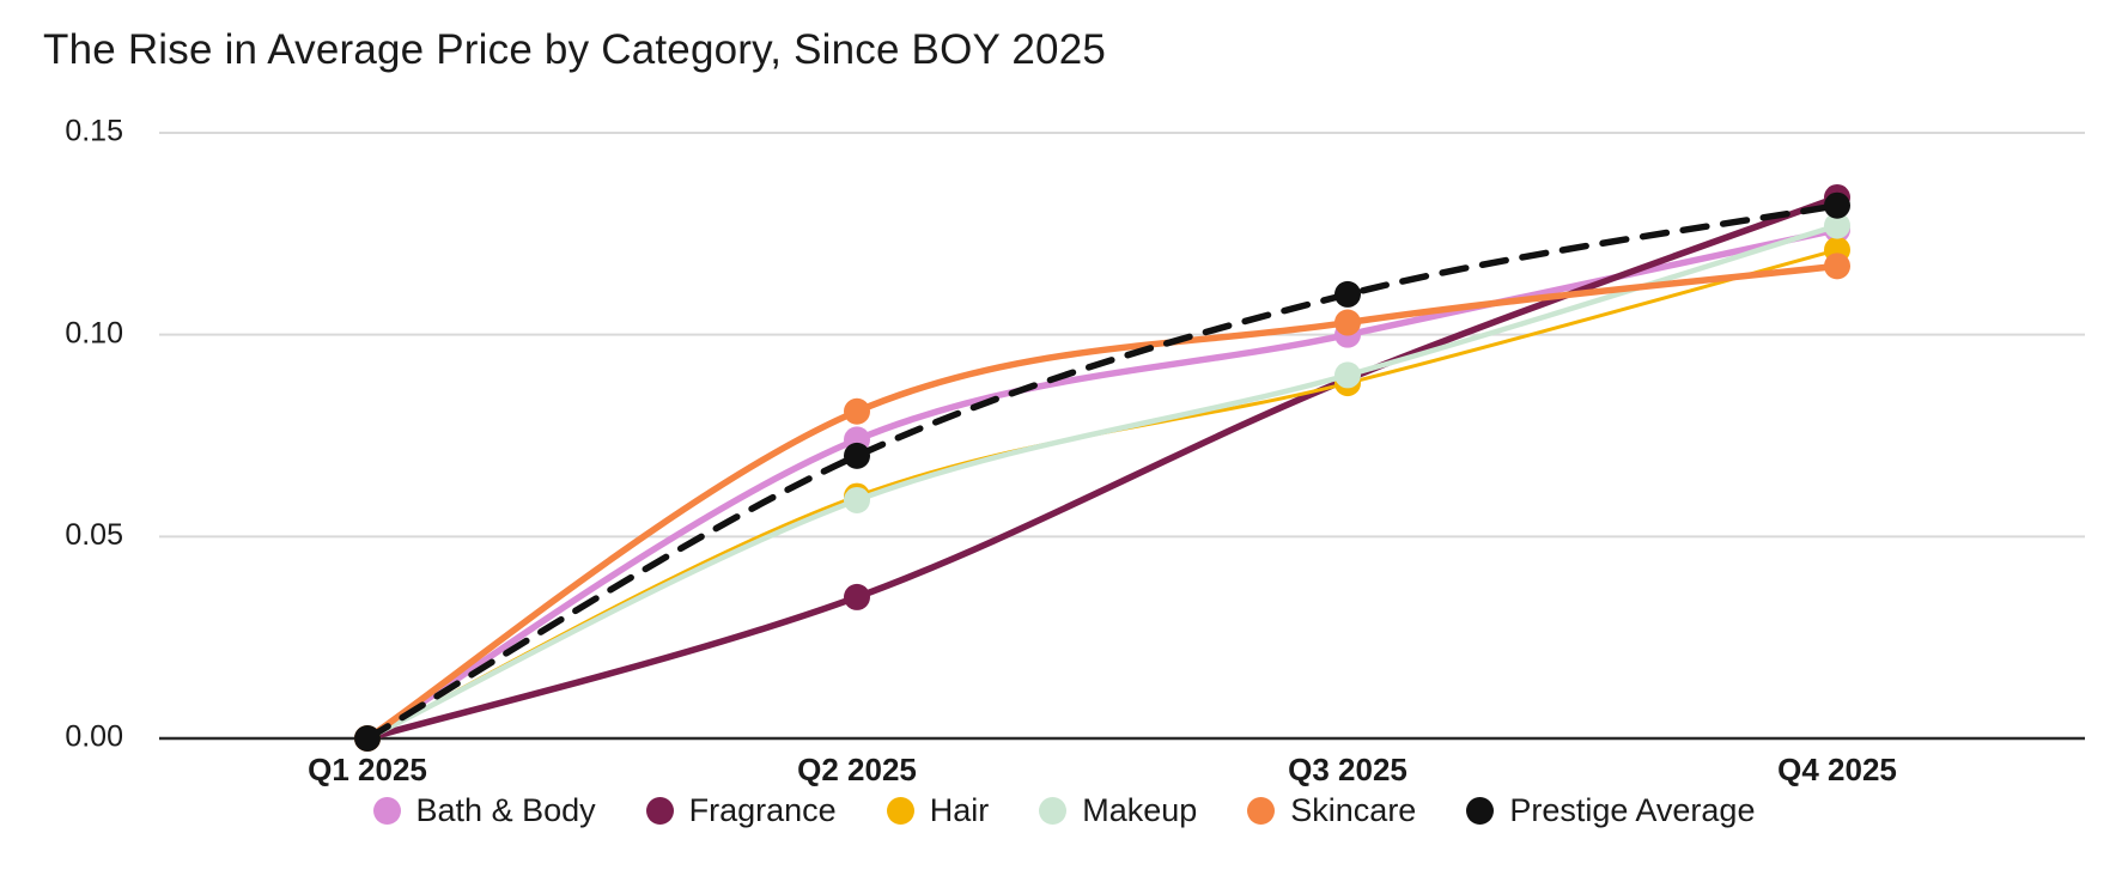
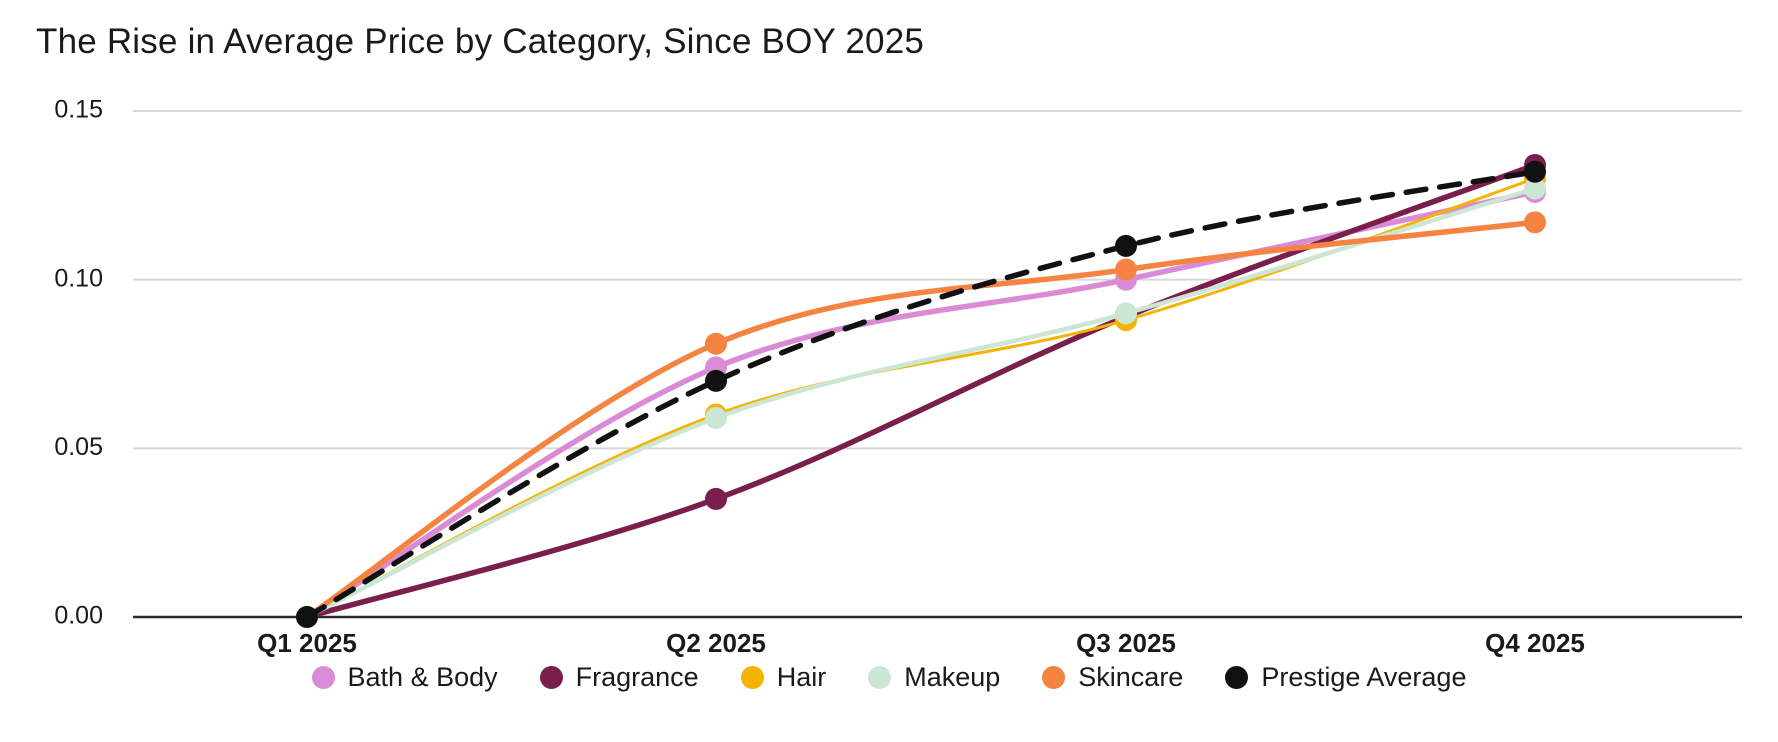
Hair/Q4 2025: 0.121 -> 0.130
